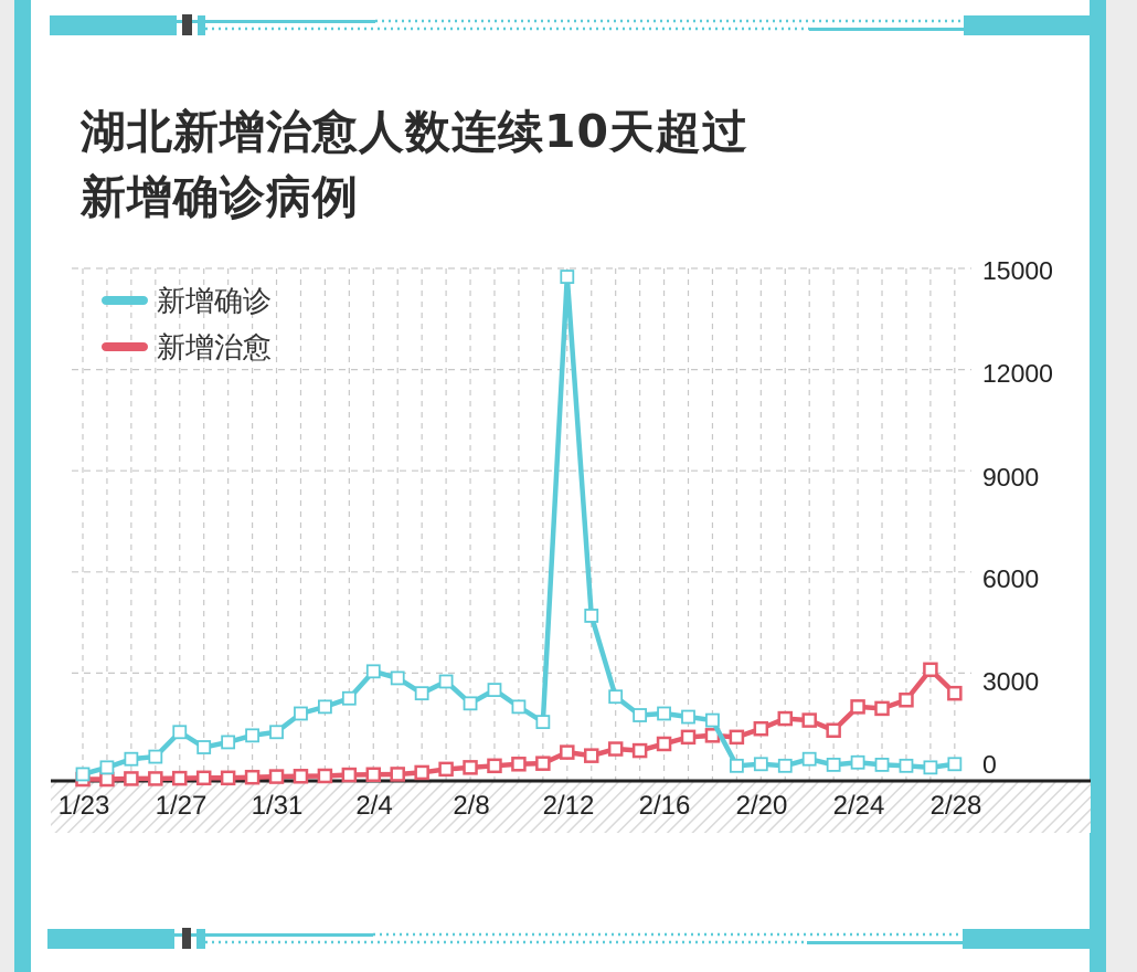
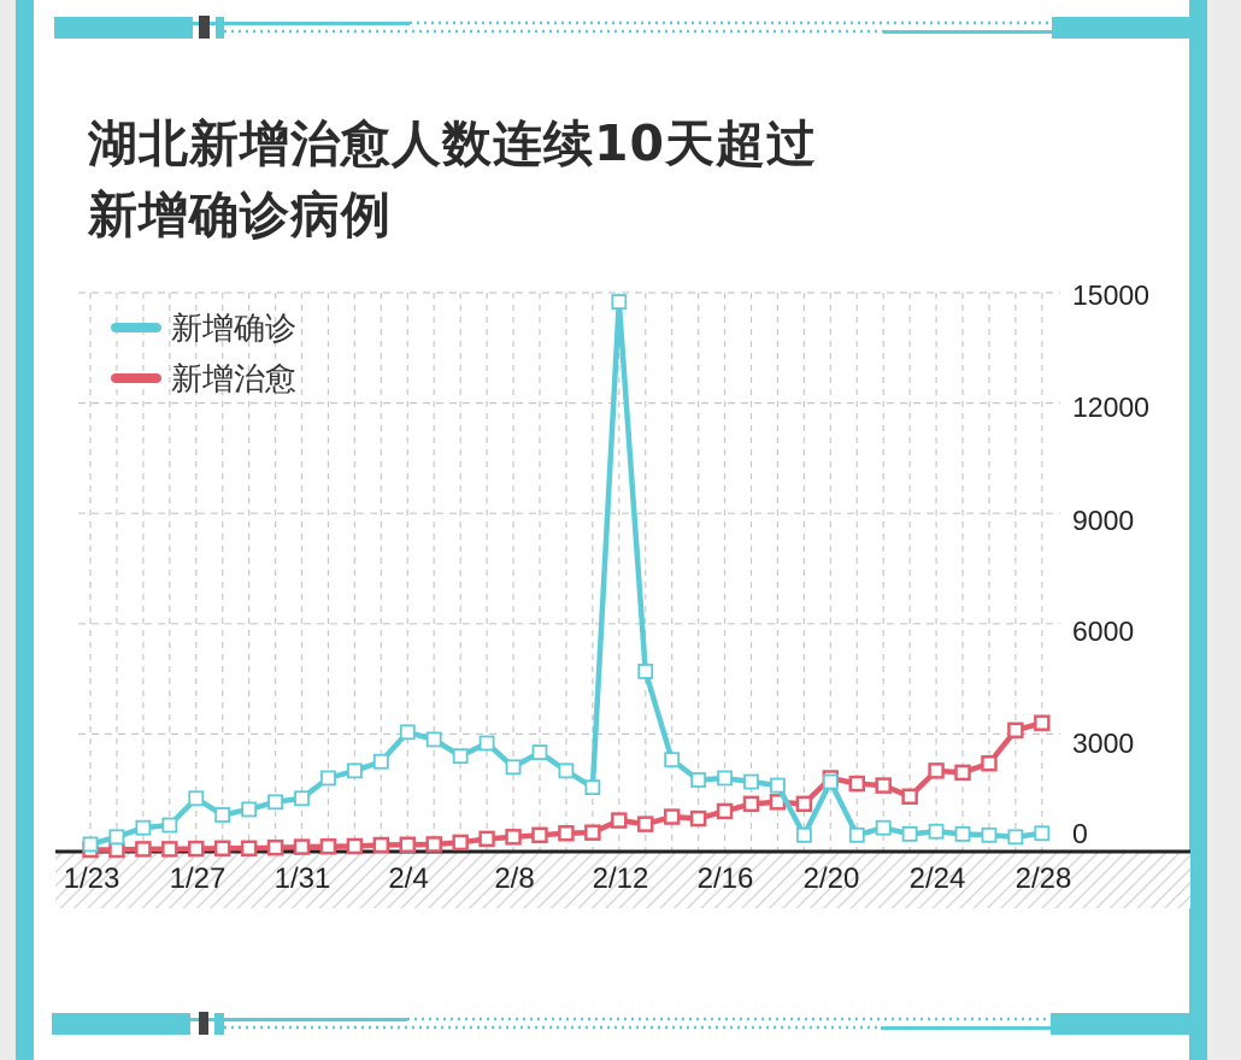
新增确诊/2/20: 400 -> 1800
新增治愈/2/20: 1400 -> 1900
新增治愈/2/28: 2500 -> 3400
